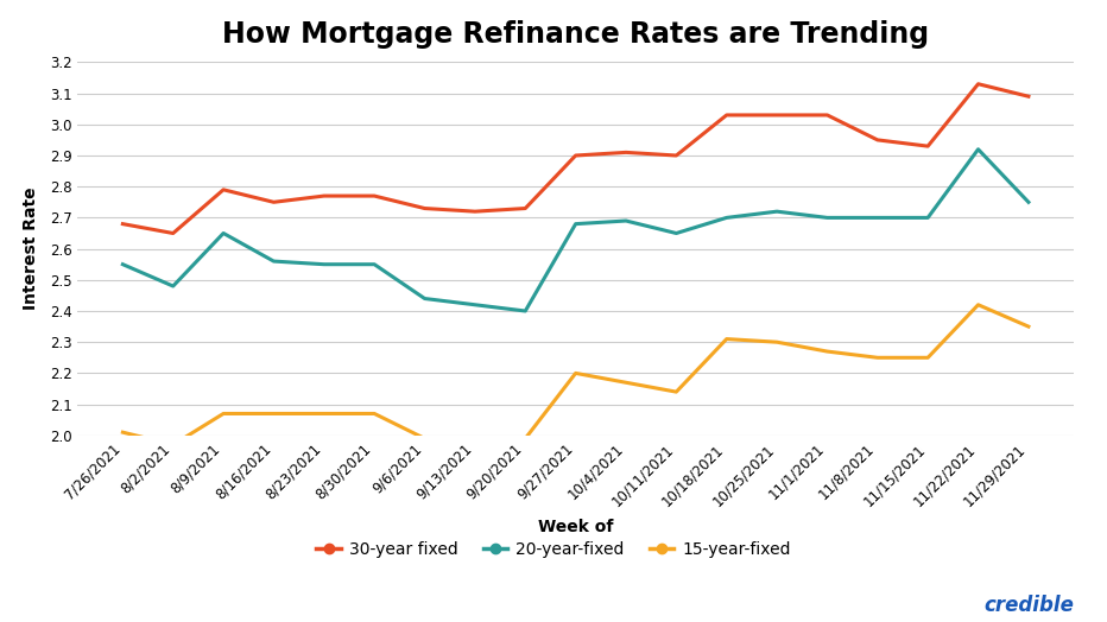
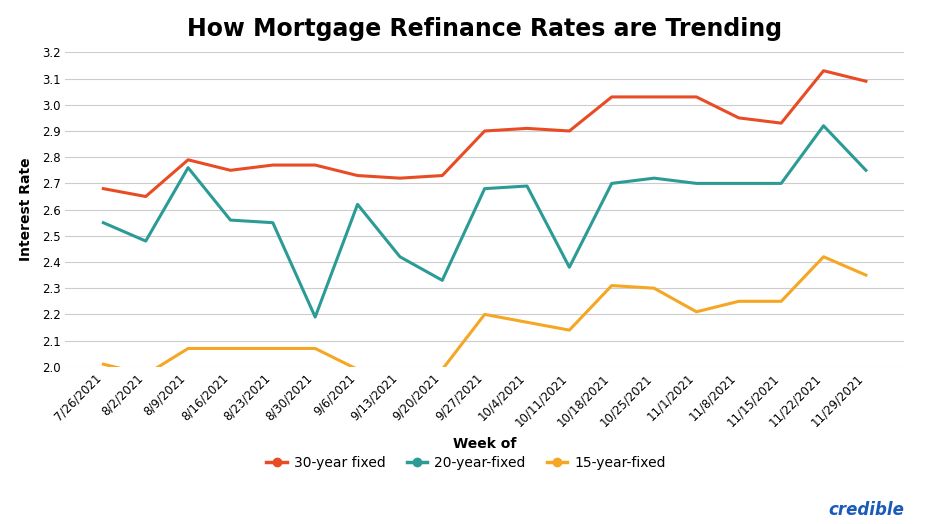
20-year-fixed/8/9/2021: 2.65 -> 2.76
20-year-fixed/8/30/2021: 2.55 -> 2.19
20-year-fixed/9/6/2021: 2.44 -> 2.62
20-year-fixed/9/20/2021: 2.40 -> 2.33
20-year-fixed/10/11/2021: 2.65 -> 2.38
15-year-fixed/11/1/2021: 2.27 -> 2.21
